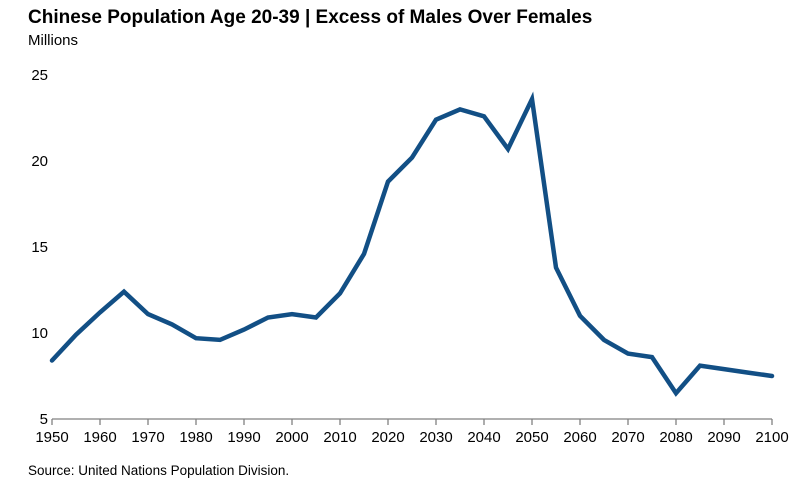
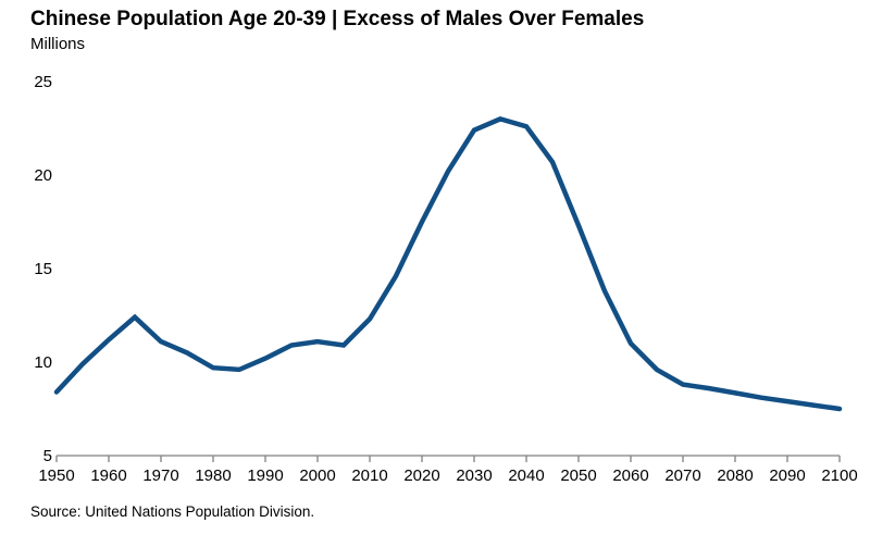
2020: 18.8 -> 17.5
2050: 23.6 -> 17.3
2080: 6.5 -> 8.3
